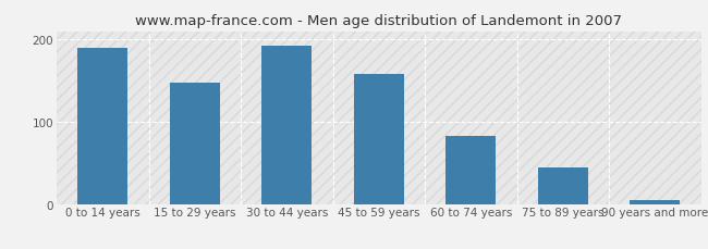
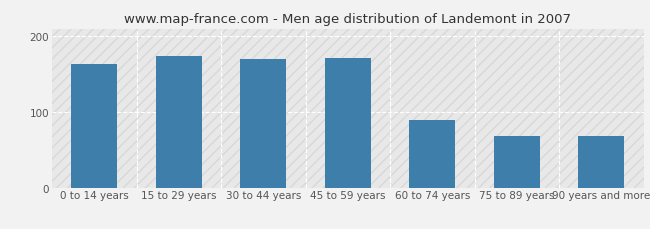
0 to 14 years: 190 -> 164
15 to 29 years: 148 -> 174
30 to 44 years: 193 -> 170
45 to 59 years: 158 -> 172
60 to 74 years: 83 -> 90
75 to 89 years: 45 -> 68
90 years and more: 5 -> 68
